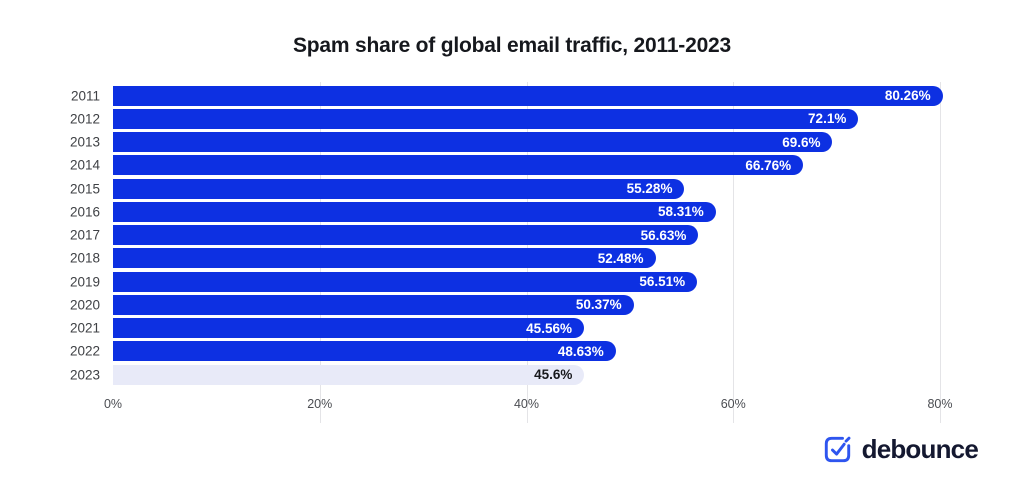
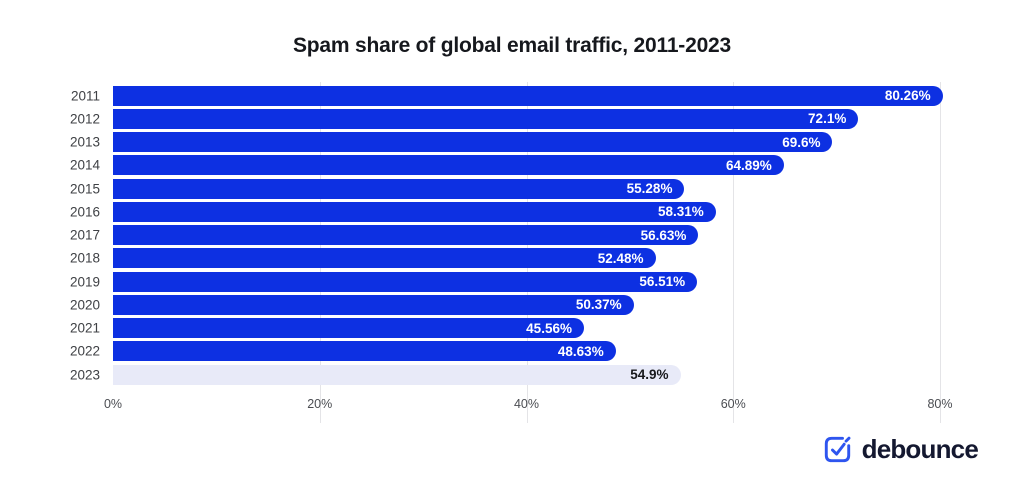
2014: 66.76% -> 64.89%
2023: 45.6% -> 54.9%
